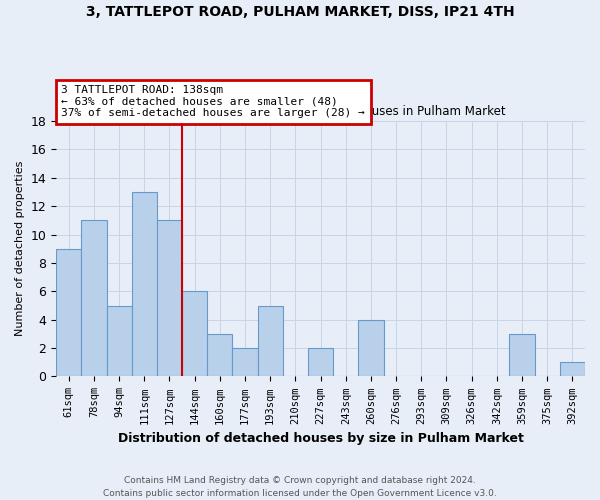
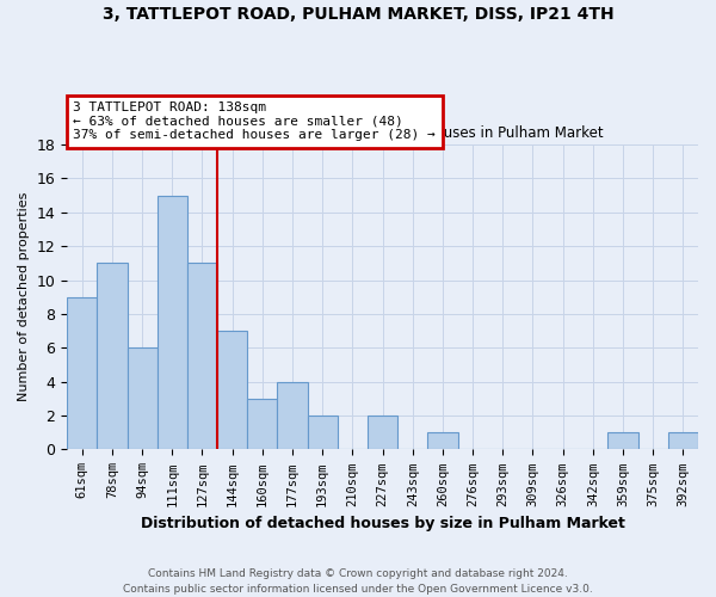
94sqm: 5 -> 6
111sqm: 13 -> 15
144sqm: 6 -> 7
177sqm: 2 -> 4
193sqm: 5 -> 2
260sqm: 4 -> 1
359sqm: 3 -> 1
